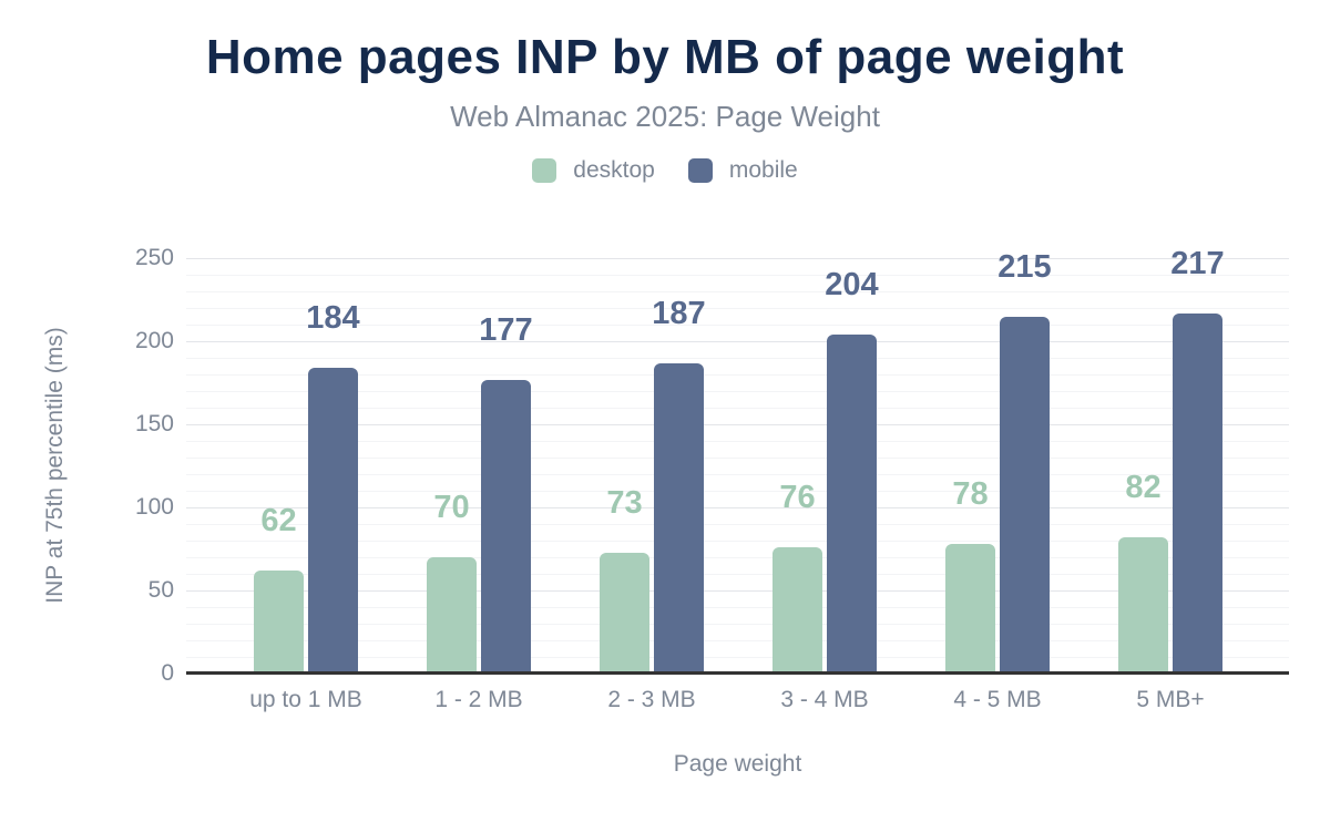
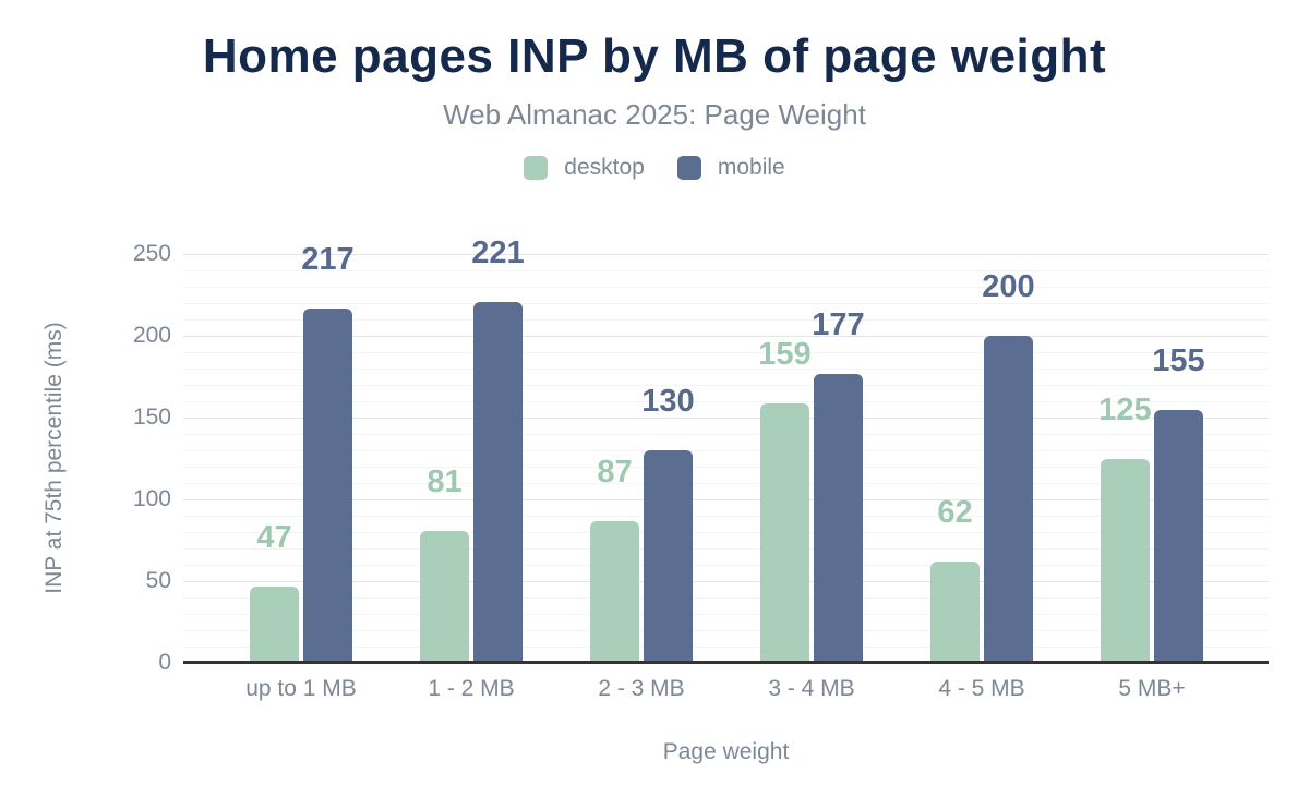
desktop/up to 1 MB: 62 -> 47
mobile/up to 1 MB: 184 -> 217
desktop/1 - 2 MB: 70 -> 81
mobile/1 - 2 MB: 177 -> 221
desktop/2 - 3 MB: 73 -> 87
mobile/2 - 3 MB: 187 -> 130
desktop/3 - 4 MB: 76 -> 159
mobile/3 - 4 MB: 204 -> 177
desktop/4 - 5 MB: 78 -> 62
mobile/4 - 5 MB: 215 -> 200
desktop/5 MB+: 82 -> 125
mobile/5 MB+: 217 -> 155
